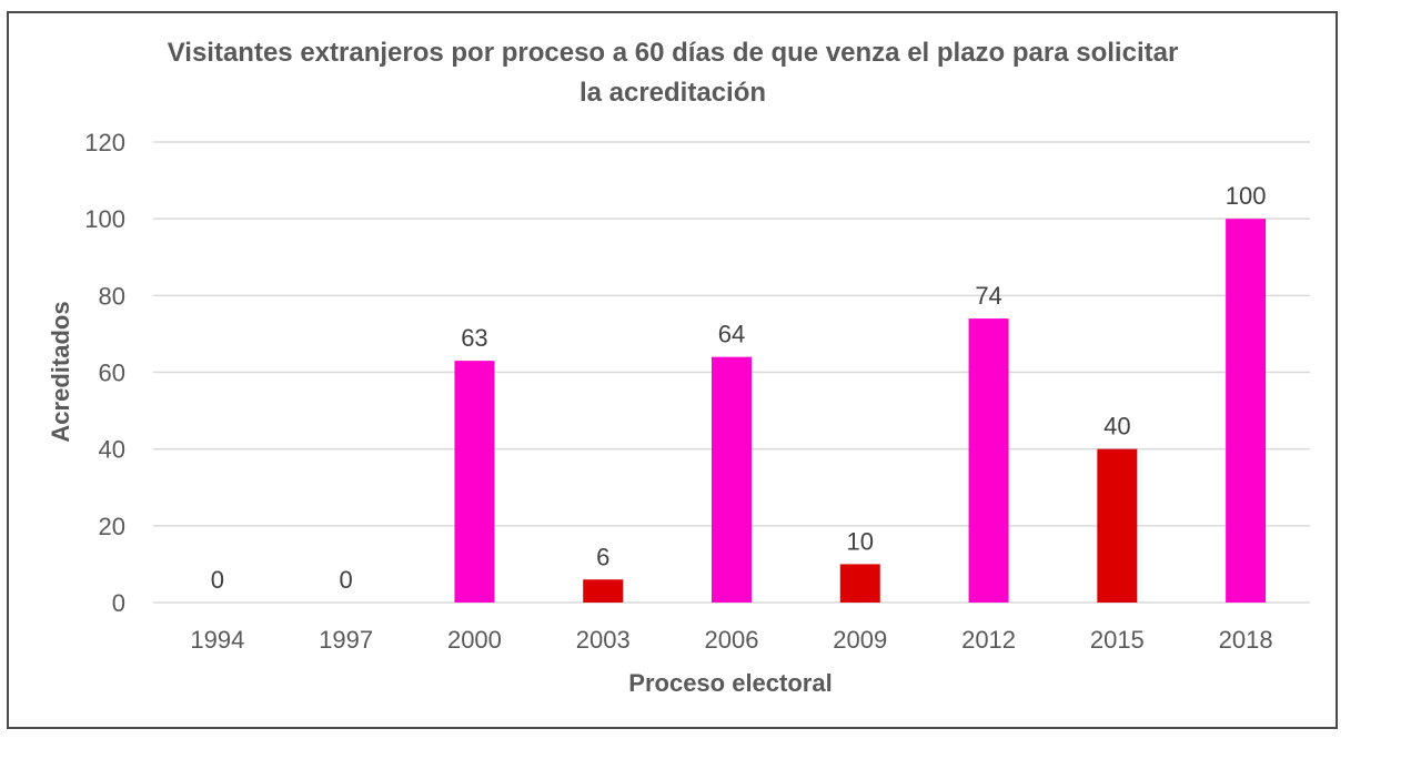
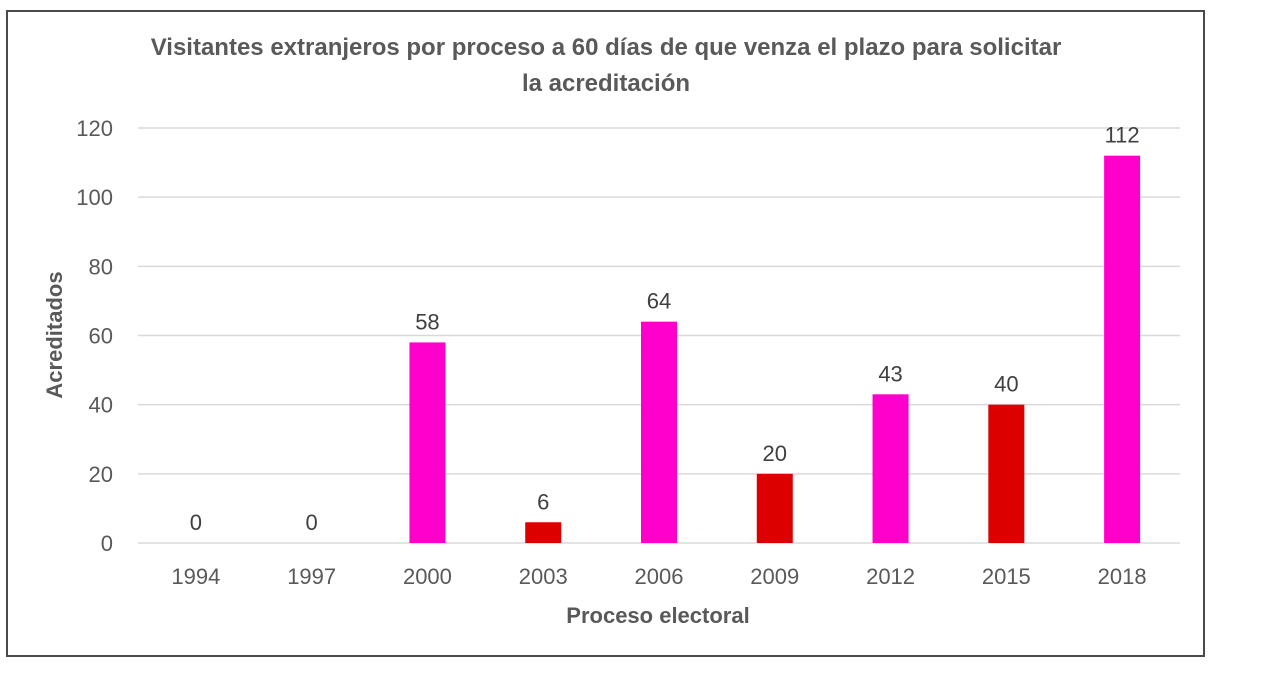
2000: 63 -> 58
2009: 10 -> 20
2012: 74 -> 43
2018: 100 -> 112
